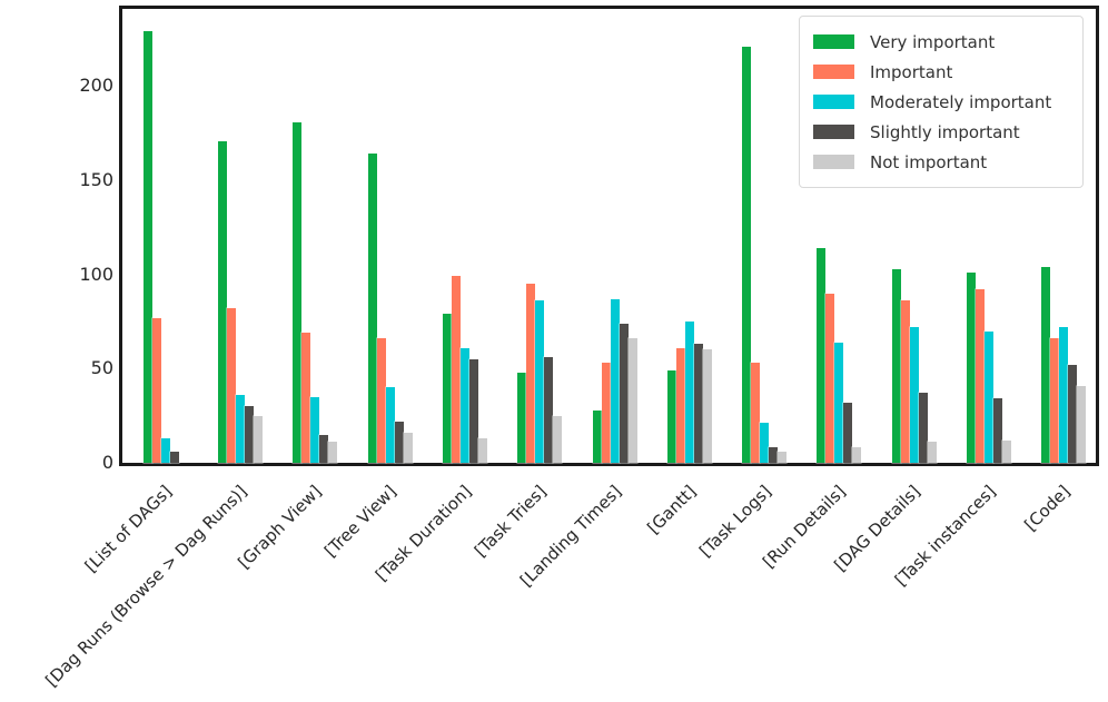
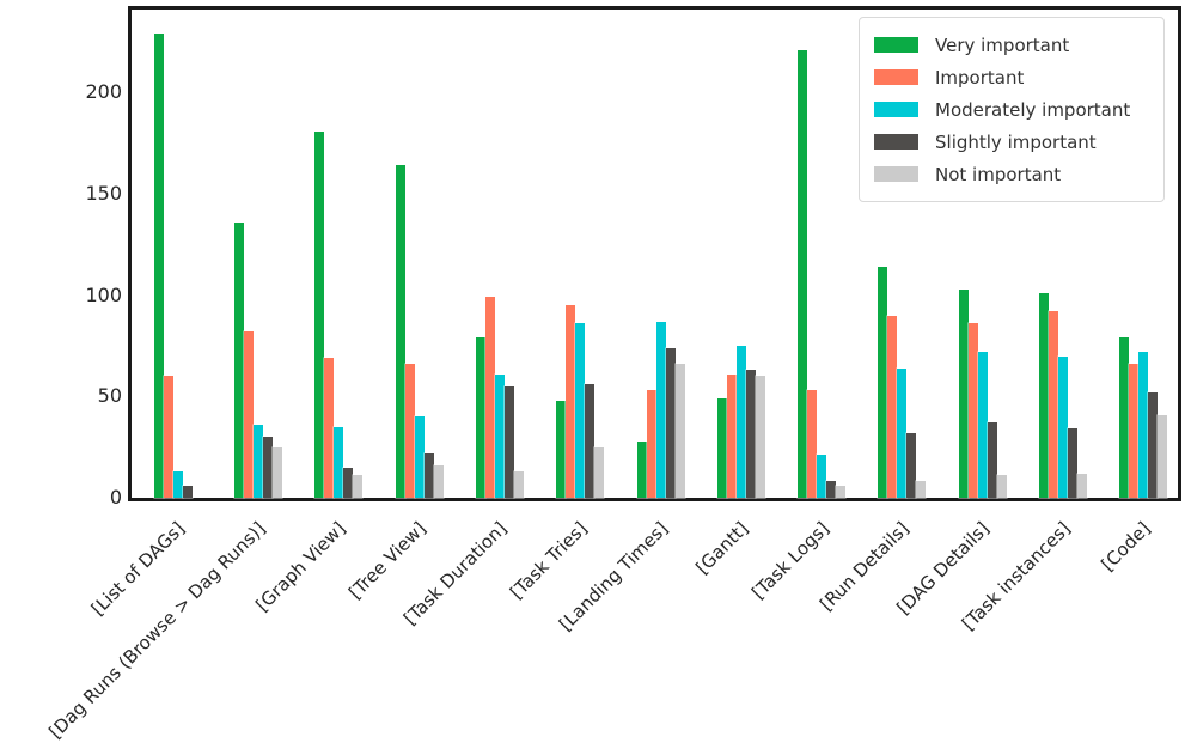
Important/[List of DAGs]: 77 -> 60
Very important/[Dag Runs (Browse > Dag Runs)]: 171 -> 136
Very important/[Code]: 104 -> 79
